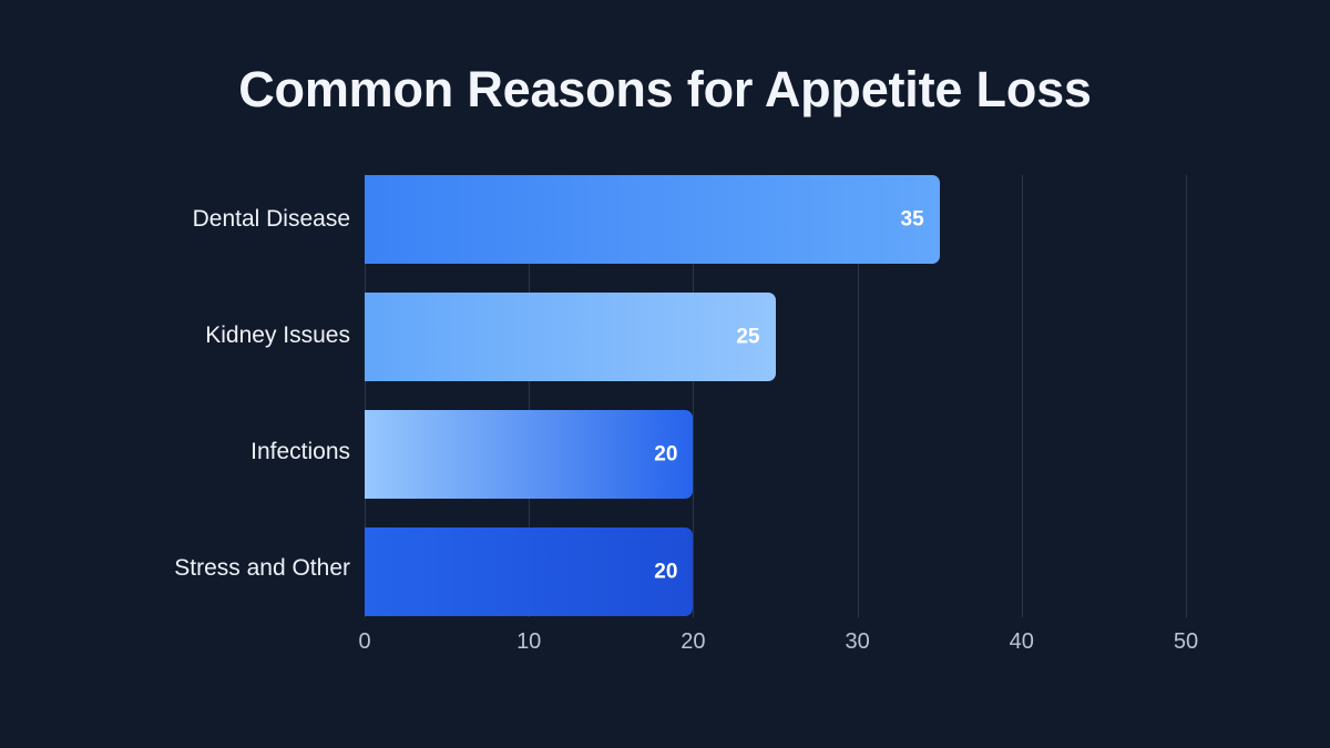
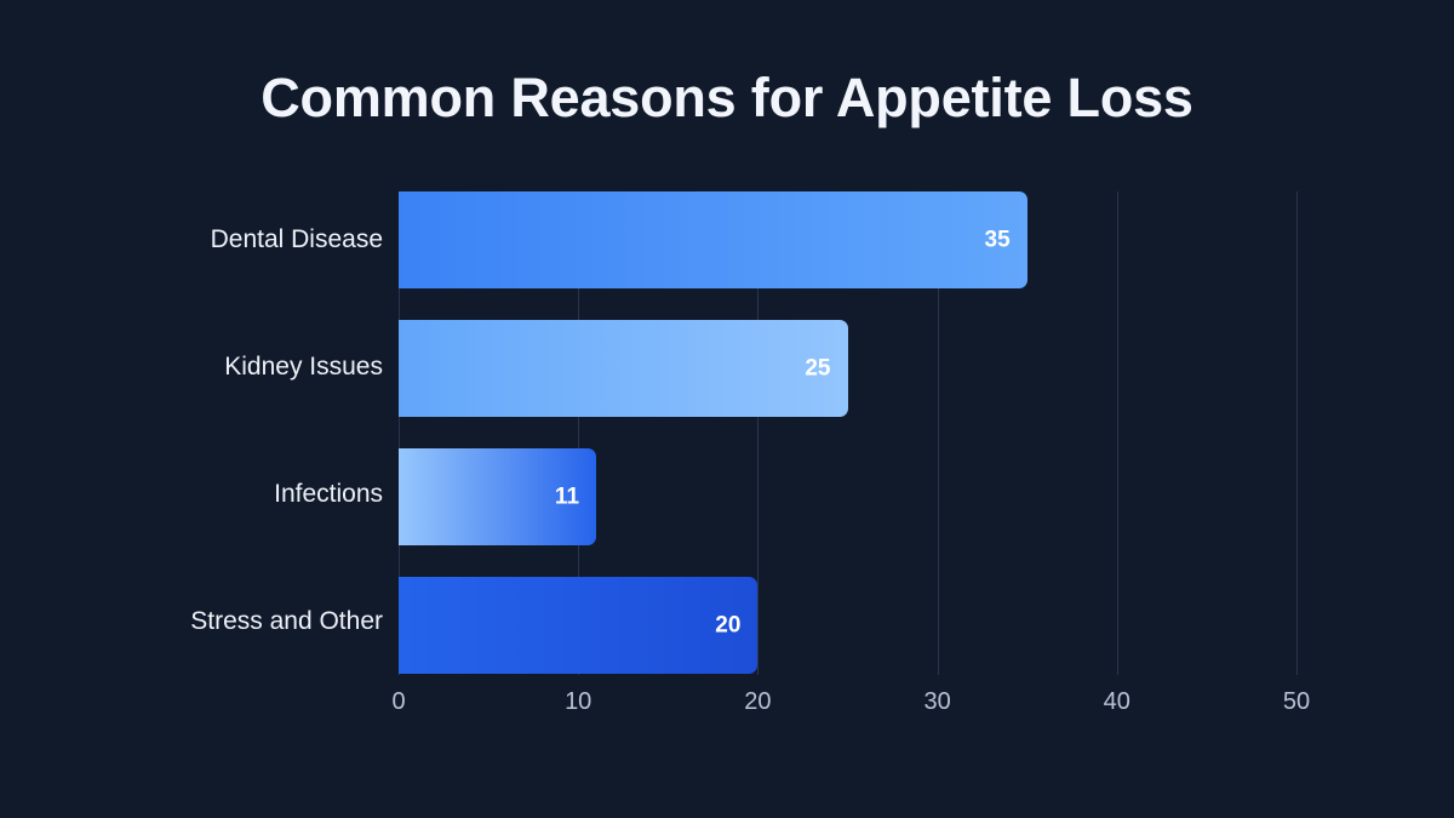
Infections: 20 -> 11
